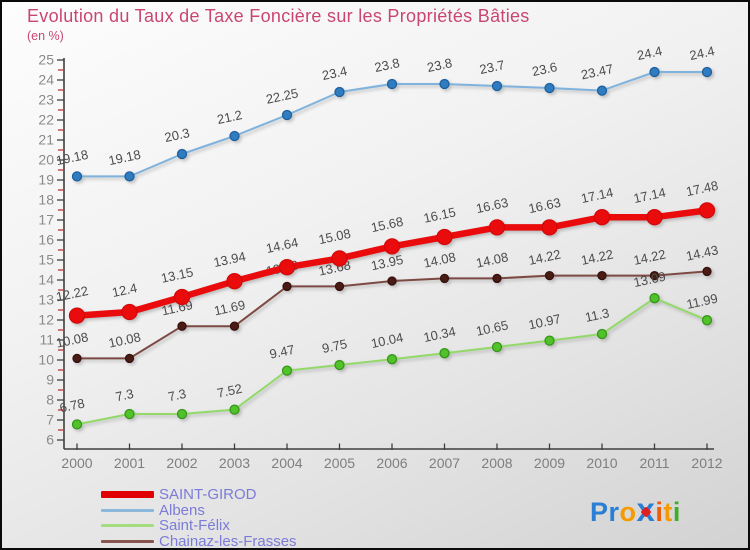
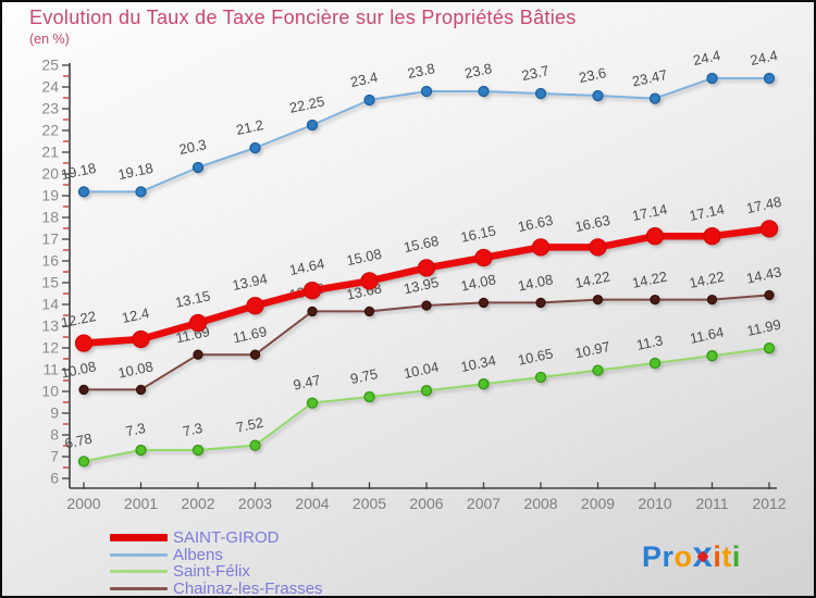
Saint-Félix/2011: 13.09 -> 11.64
